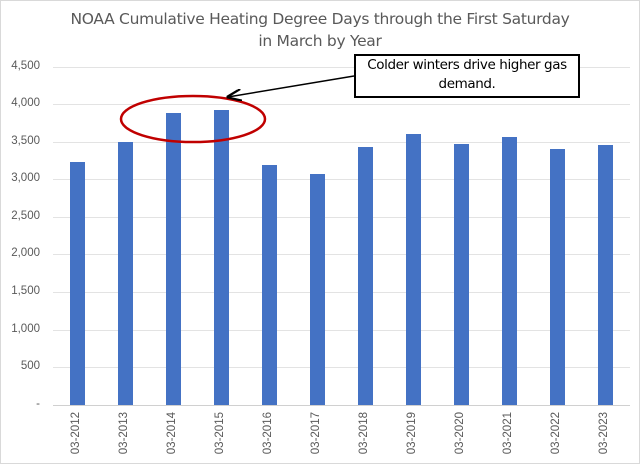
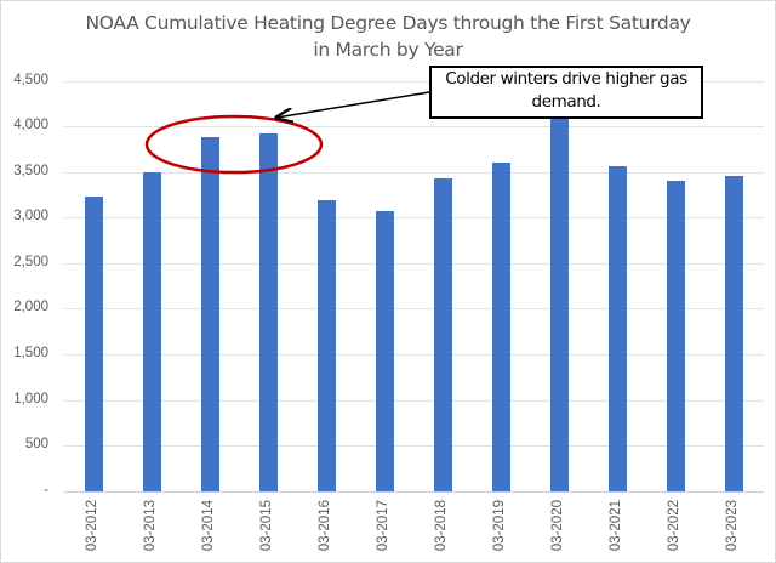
03-2020: 3500 -> 4200
